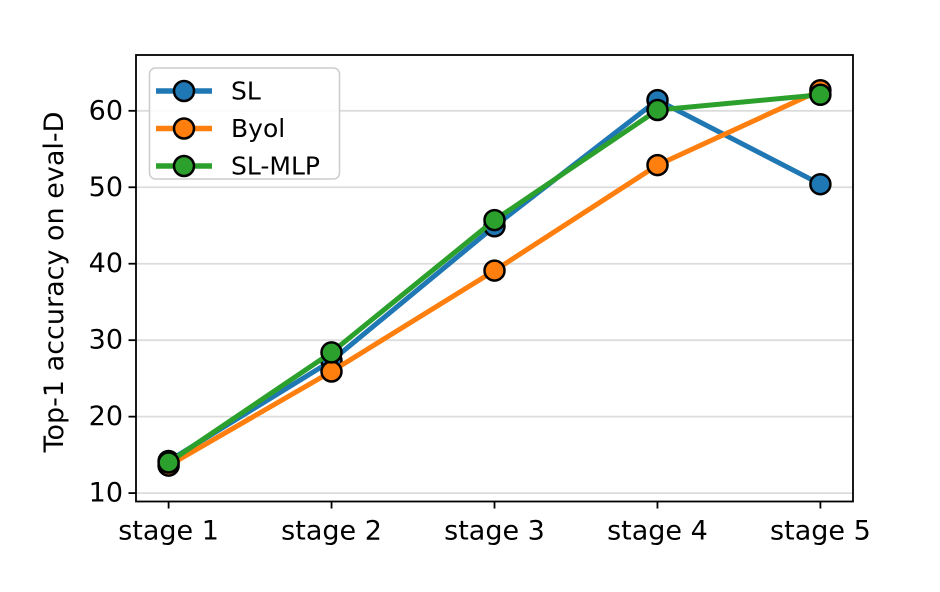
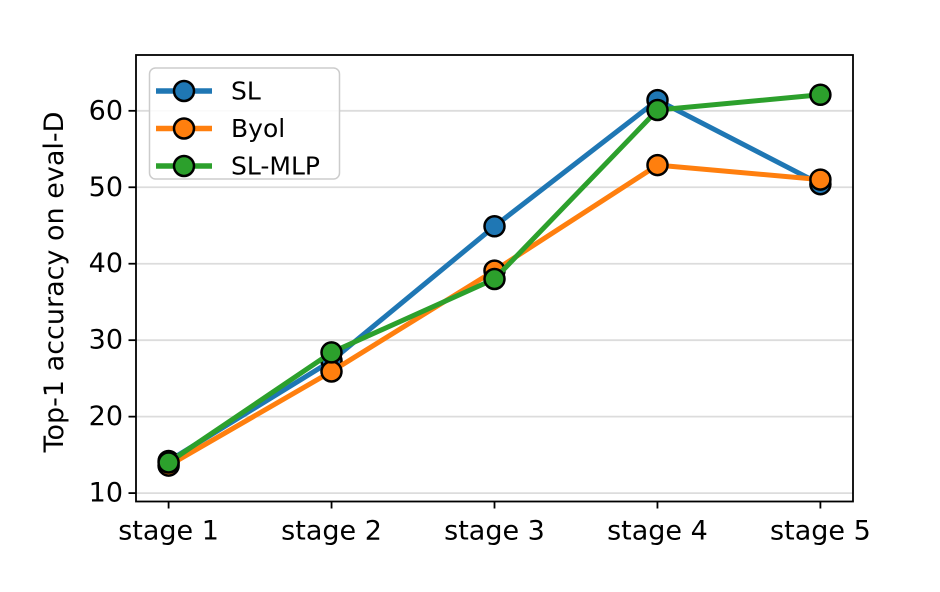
SL-MLP/stage 3: 46 -> 38
Byol/stage 5: 63 -> 51
